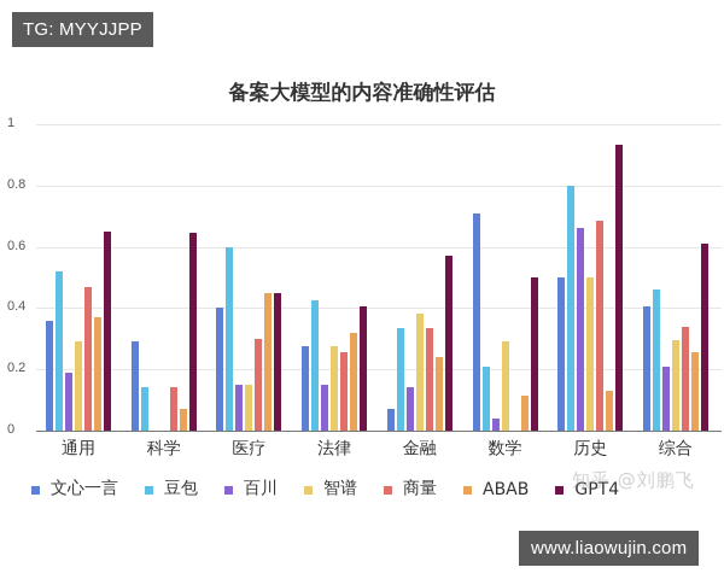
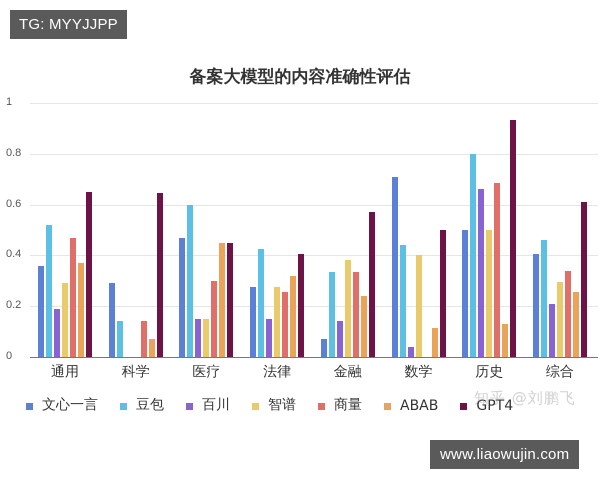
文心一言/医疗: 0.40 -> 0.47
豆包/数学: 0.21 -> 0.44
智谱/数学: 0.29 -> 0.40
